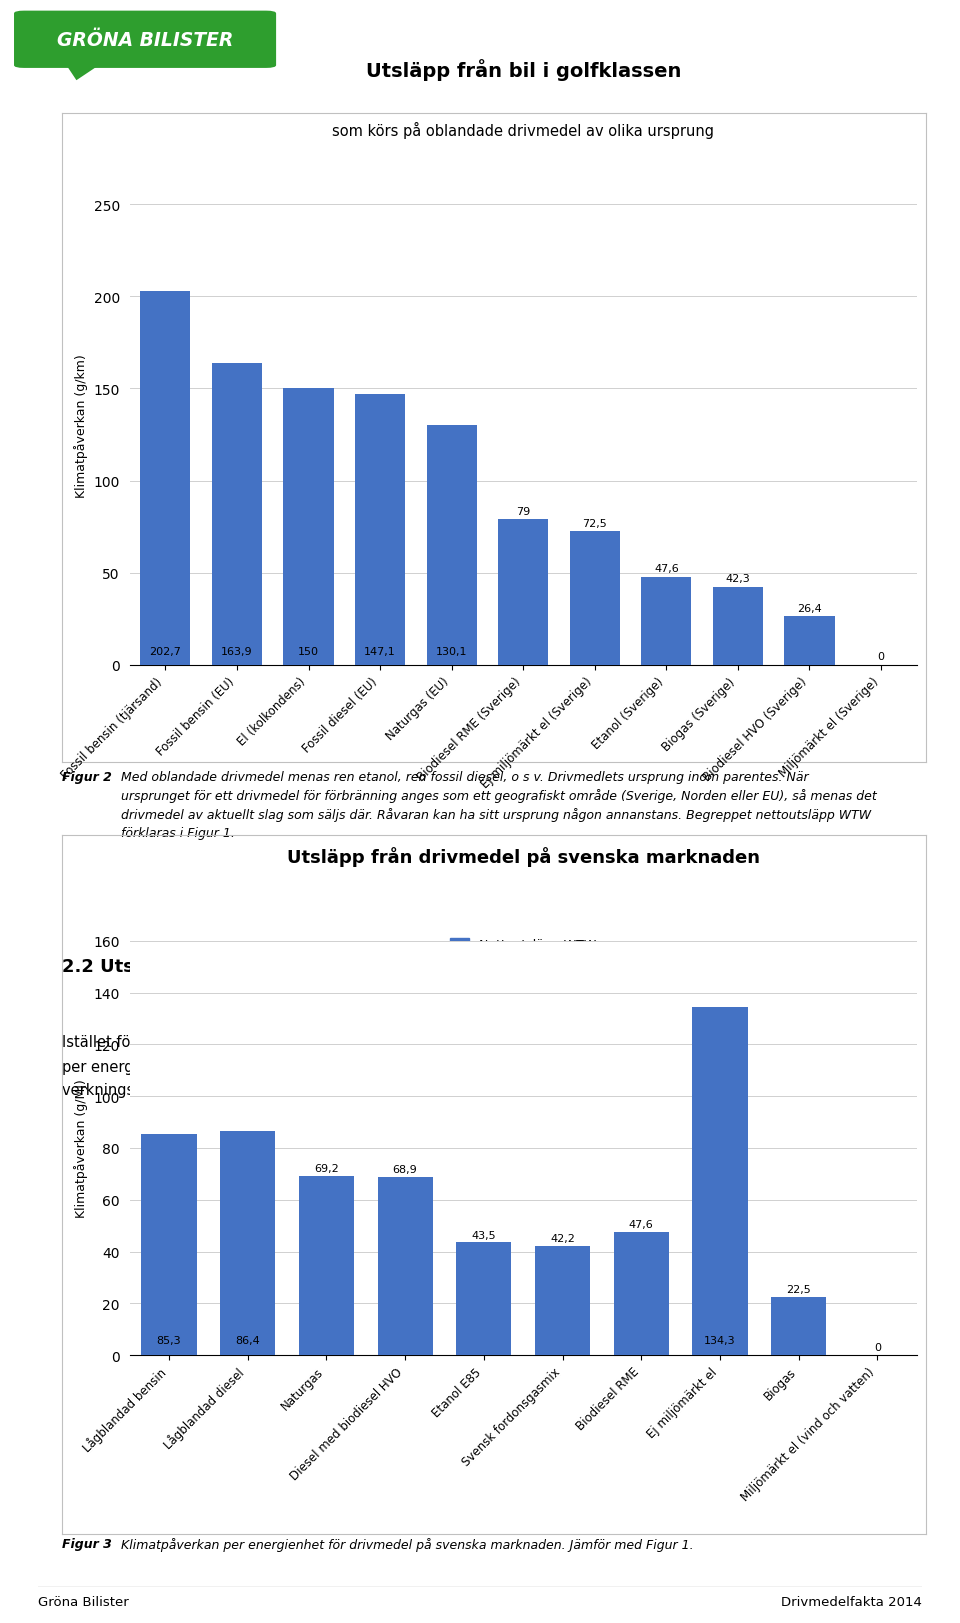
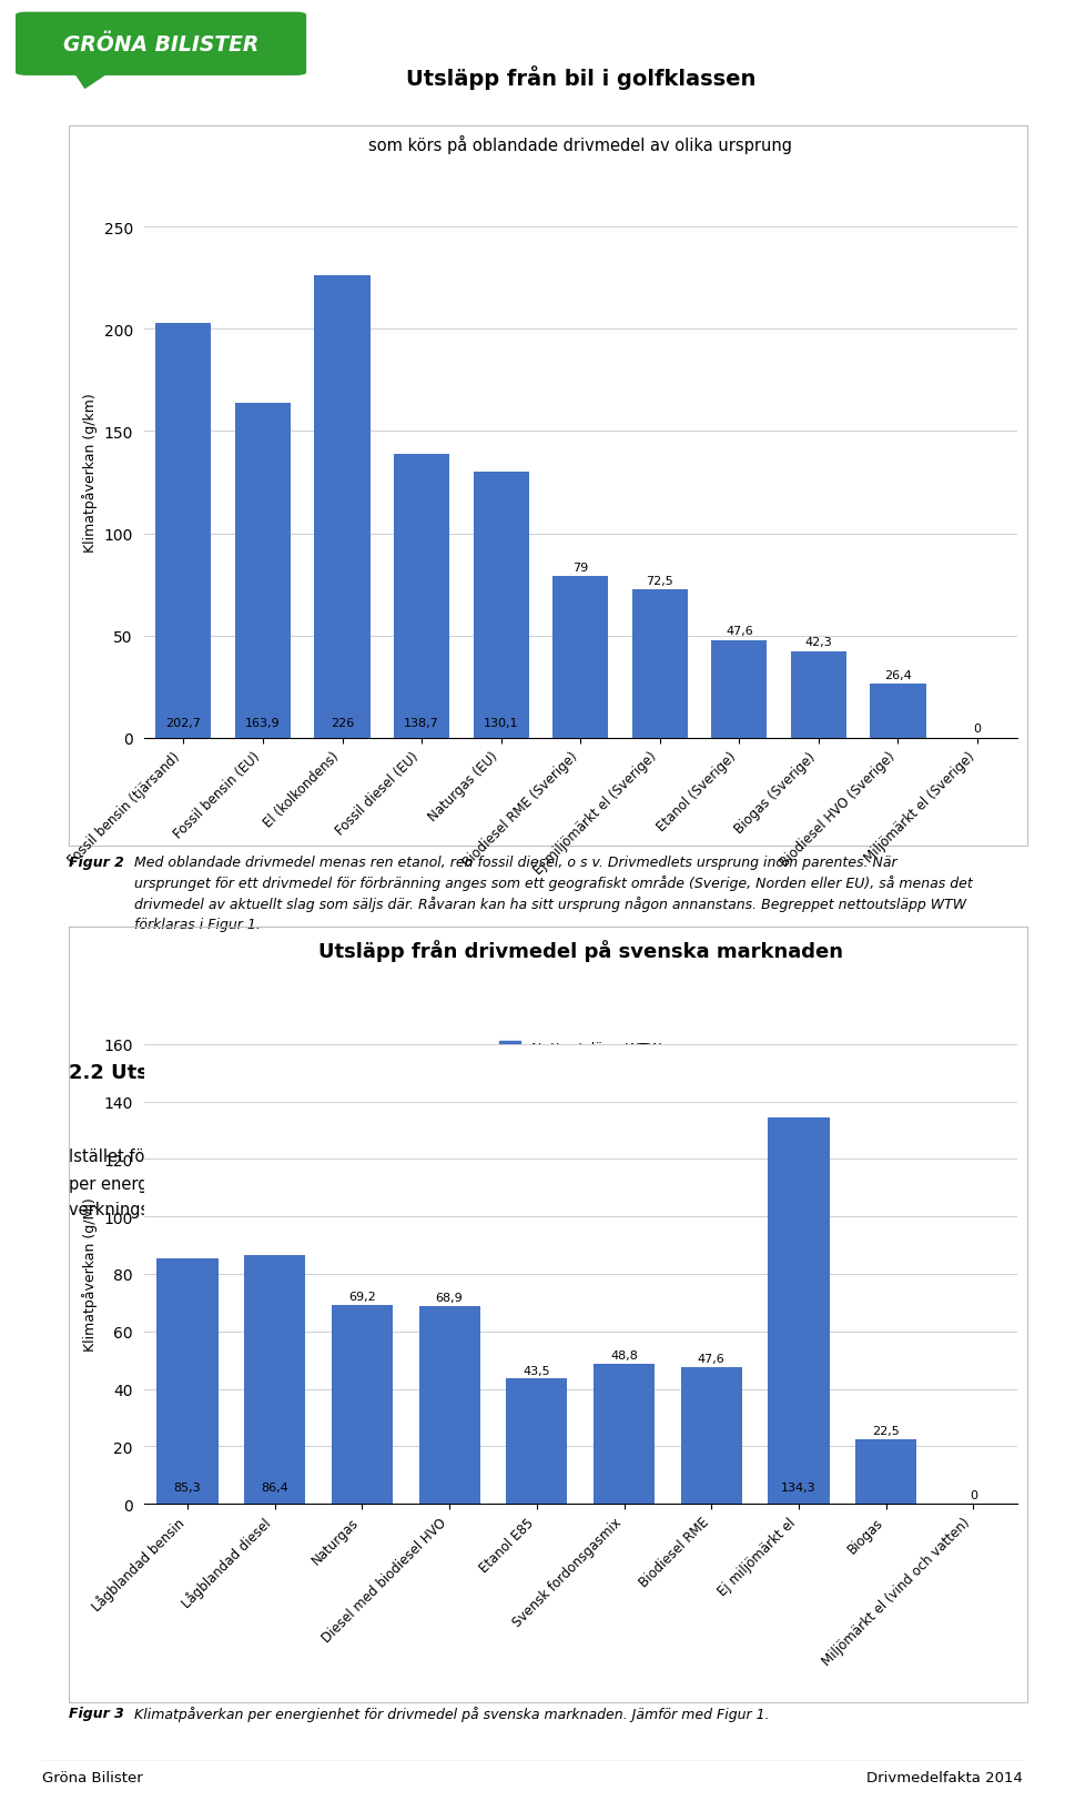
El (kolkondens): 150 -> 226
Fossil diesel (EU): 147,1 -> 138,7
Svensk fordonsgasmix: 42,2 -> 48,8
